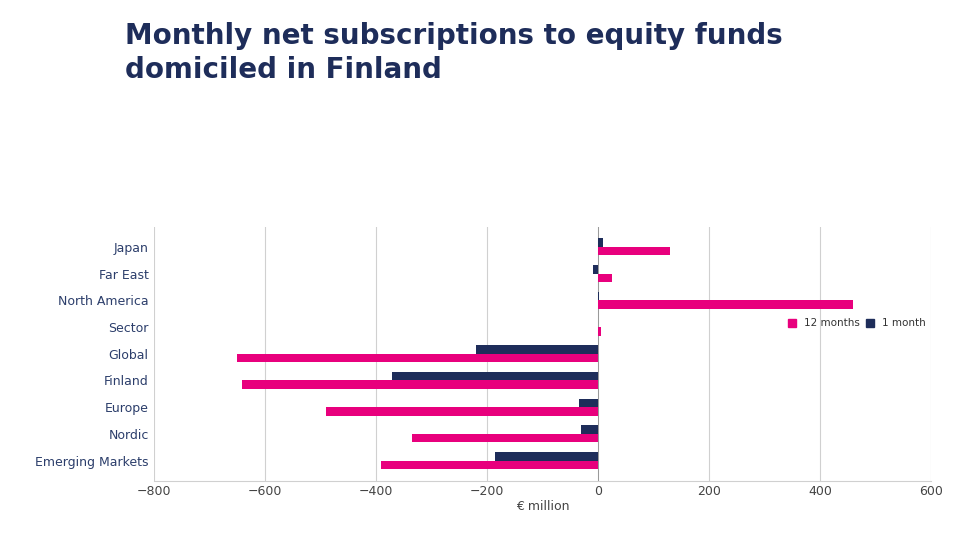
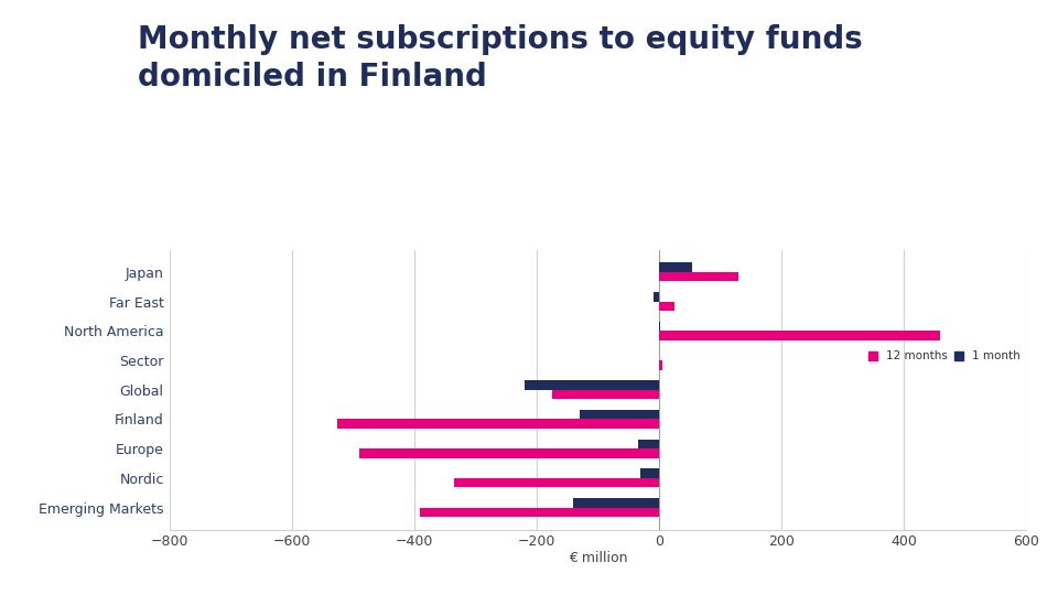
1 month/Japan: 10 -> 54
12 months/Global: -650 -> -174
1 month/Finland: -370 -> -130
12 months/Finland: -640 -> -526
1 month/Emerging Markets: -185 -> -140
